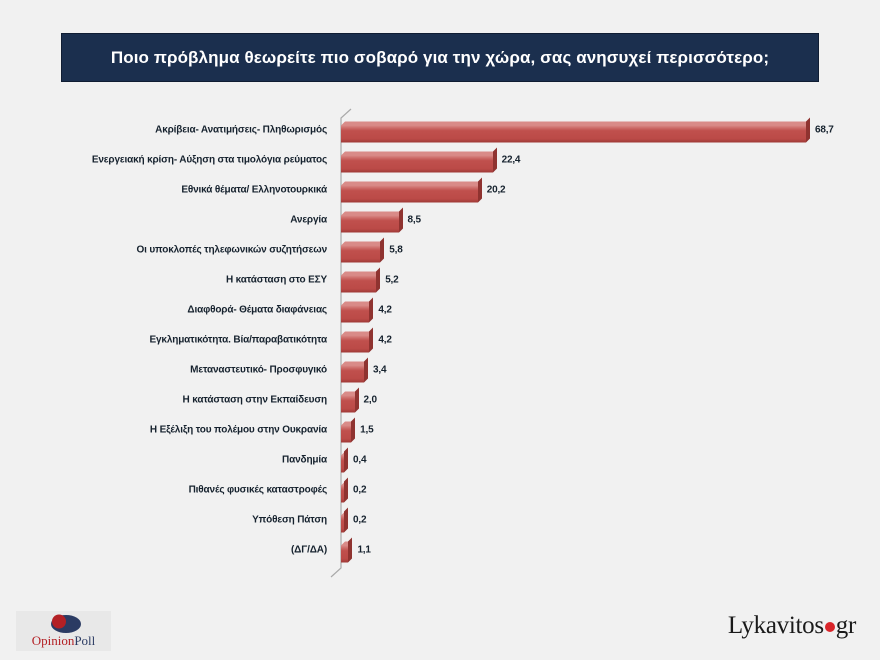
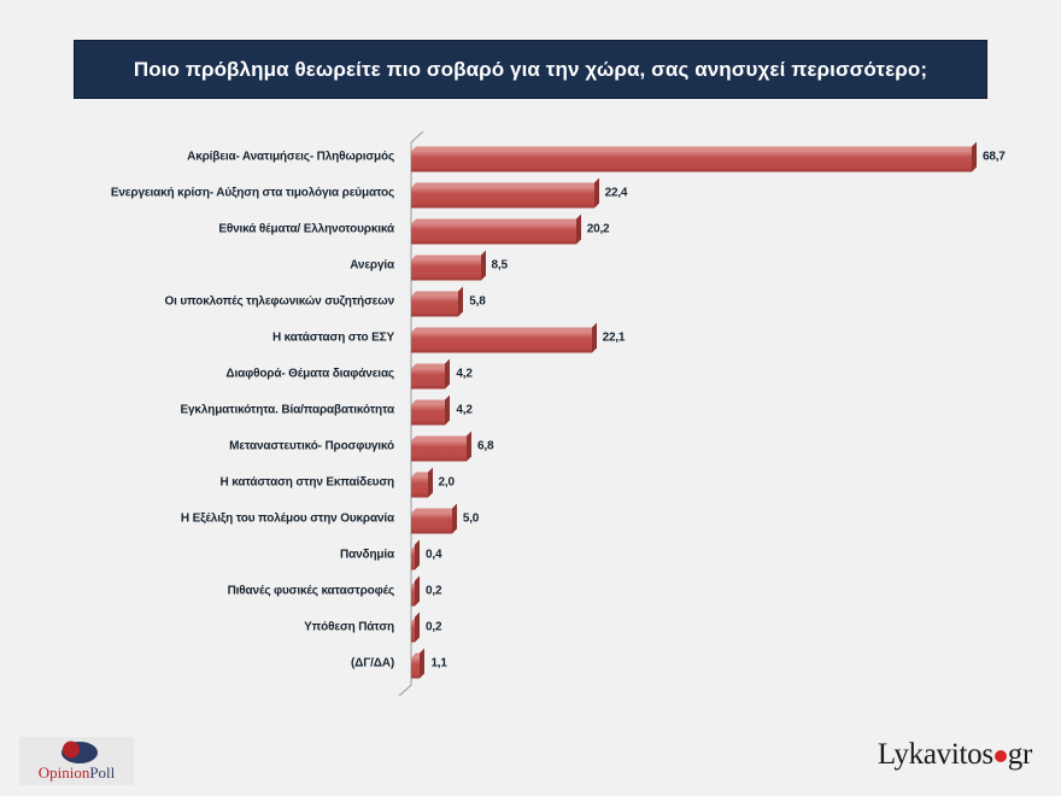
Η κατάσταση στο ΕΣΥ: 5,2 -> 22,1
Μεταναστευτικό- Προσφυγικό: 3,4 -> 6,8
Η Εξέλιξη του πολέμου στην Ουκρανία: 1,5 -> 5,0
